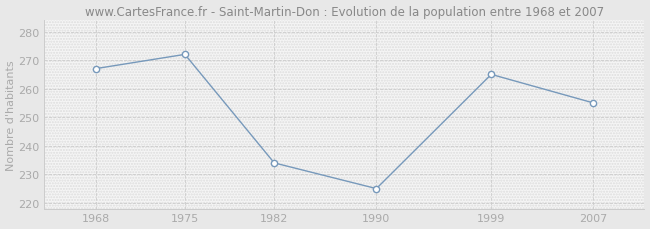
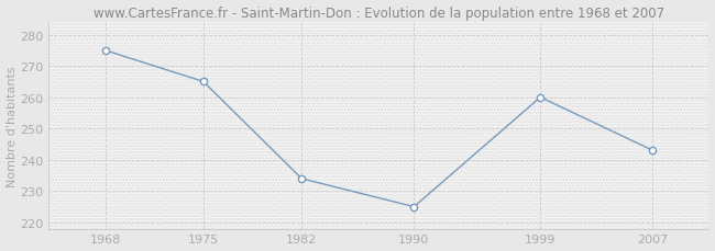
1968: 267 -> 275
1975: 272 -> 265
1999: 265 -> 260
2007: 255 -> 243
